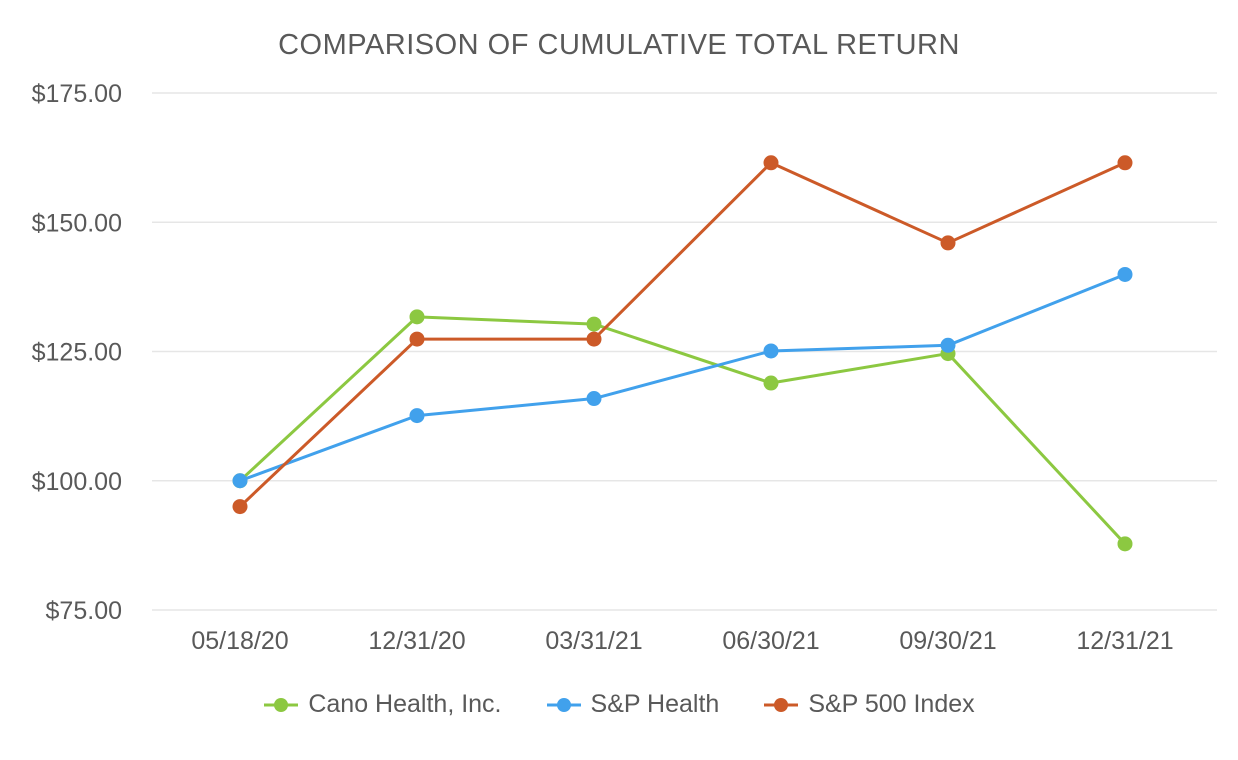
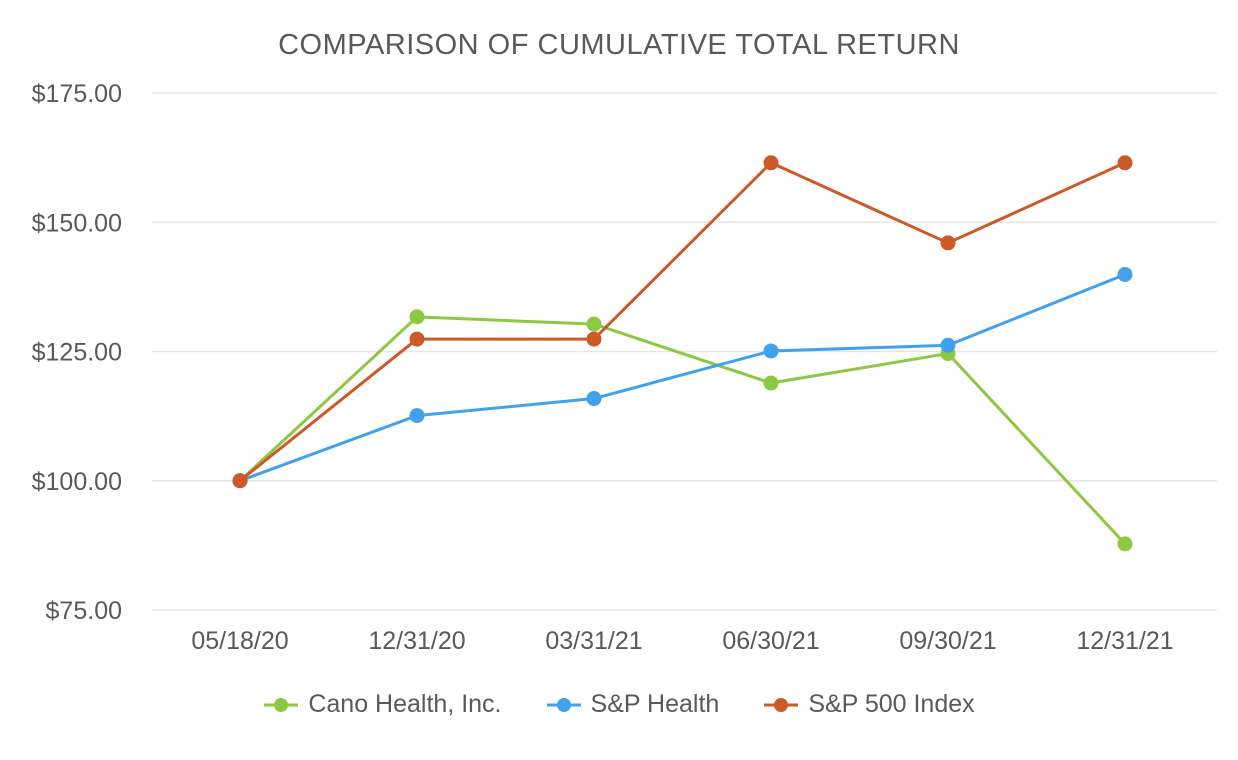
S&P 500 Index/05/18/20: $95 -> $100
